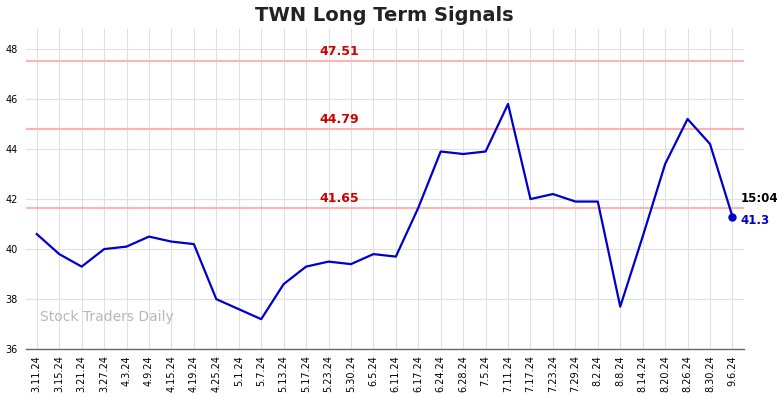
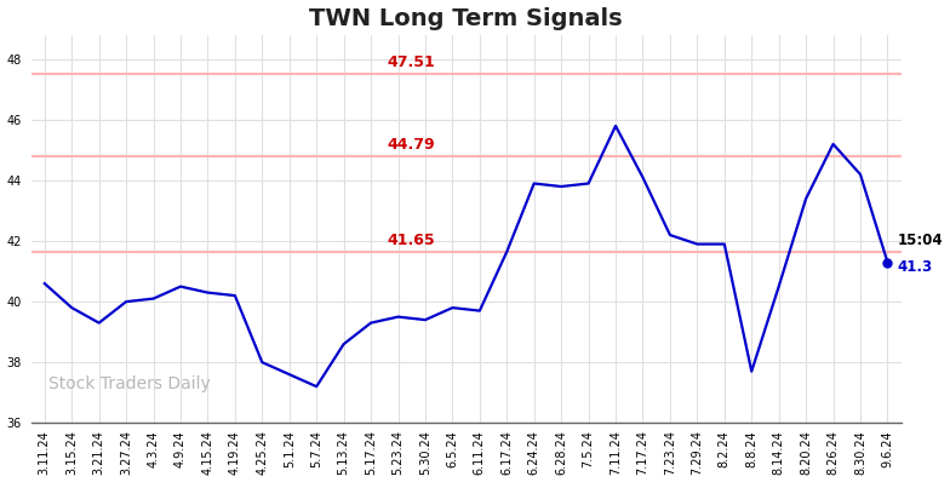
7.17.24: 42.00 -> 44.10
